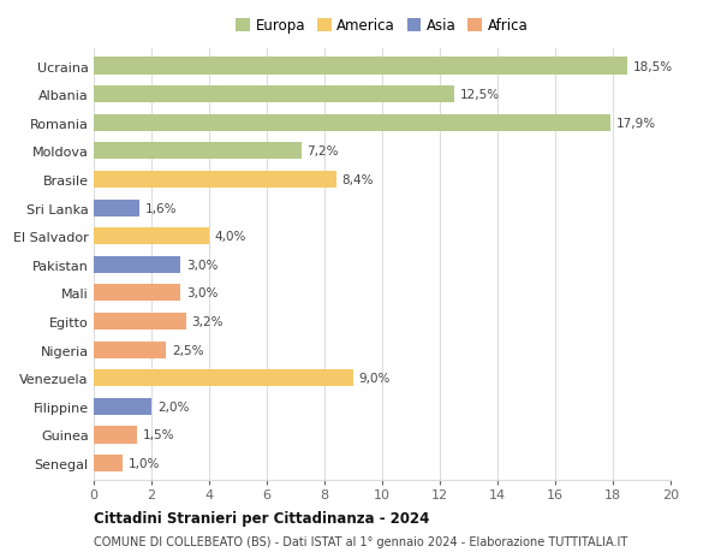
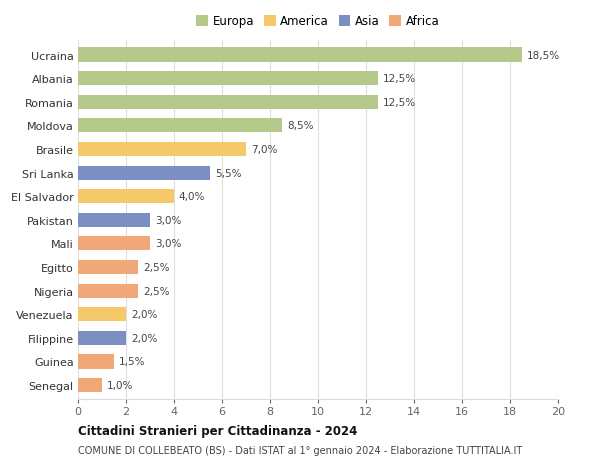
Romania: 17,9% -> 12,5%
Moldova: 7,2% -> 8,5%
Brasile: 8,4% -> 7,0%
Sri Lanka: 1,6% -> 5,5%
Egitto: 3,2% -> 2,5%
Venezuela: 9,0% -> 2,0%
